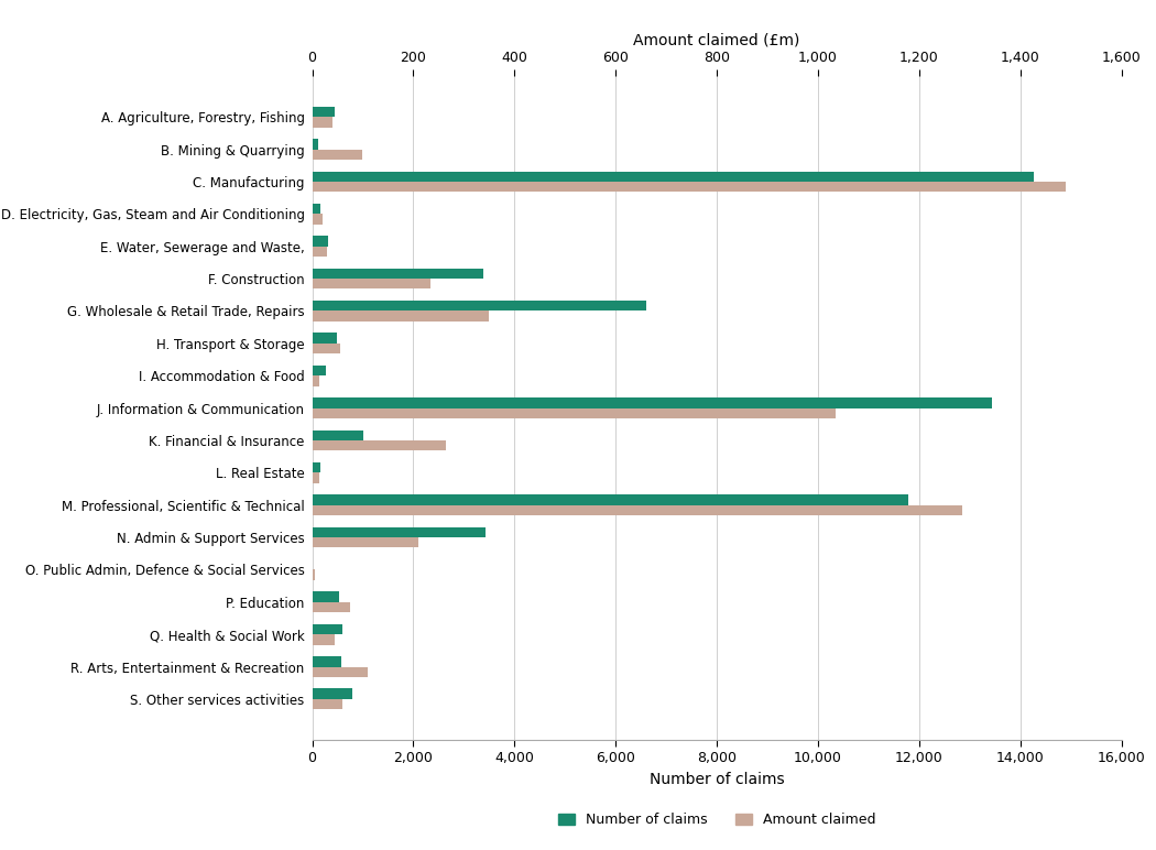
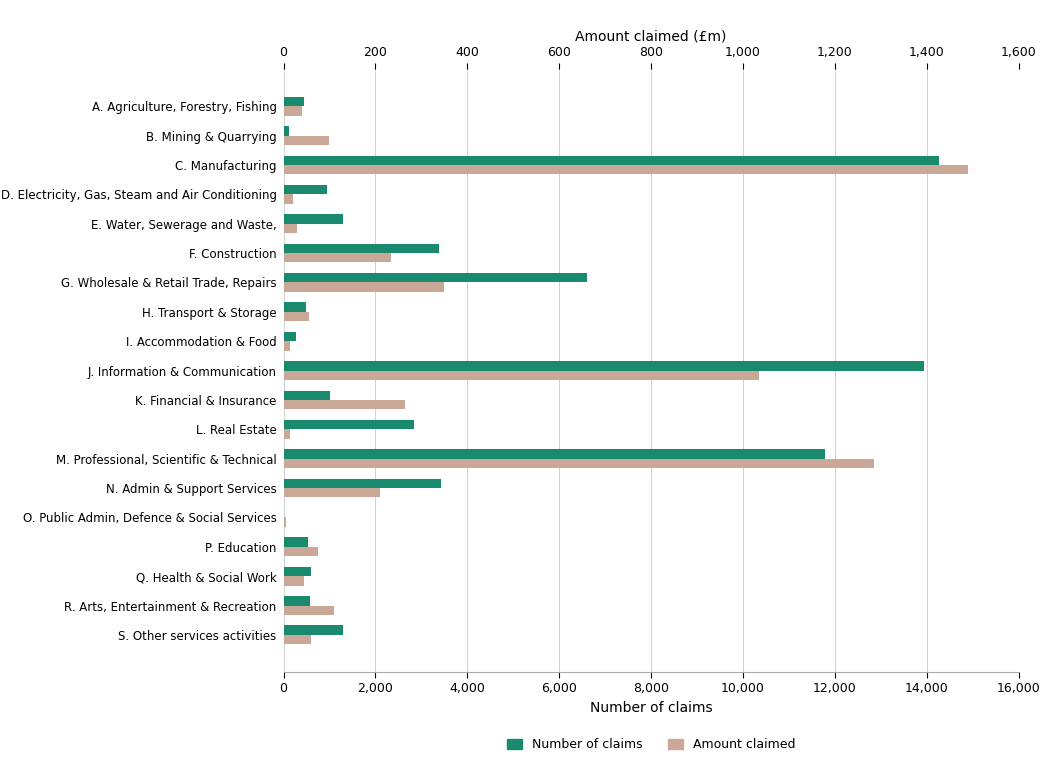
Number of claims/D. Electricity, Gas, Steam and Air Conditioning: 160 -> 950
Number of claims/E. Water, Sewerage and Waste,: 320 -> 1,300
Number of claims/J. Information & Communication: 13,440 -> 13,950
Number of claims/L. Real Estate: 160 -> 2,850
Number of claims/S. Other services activities: 790 -> 1,300
